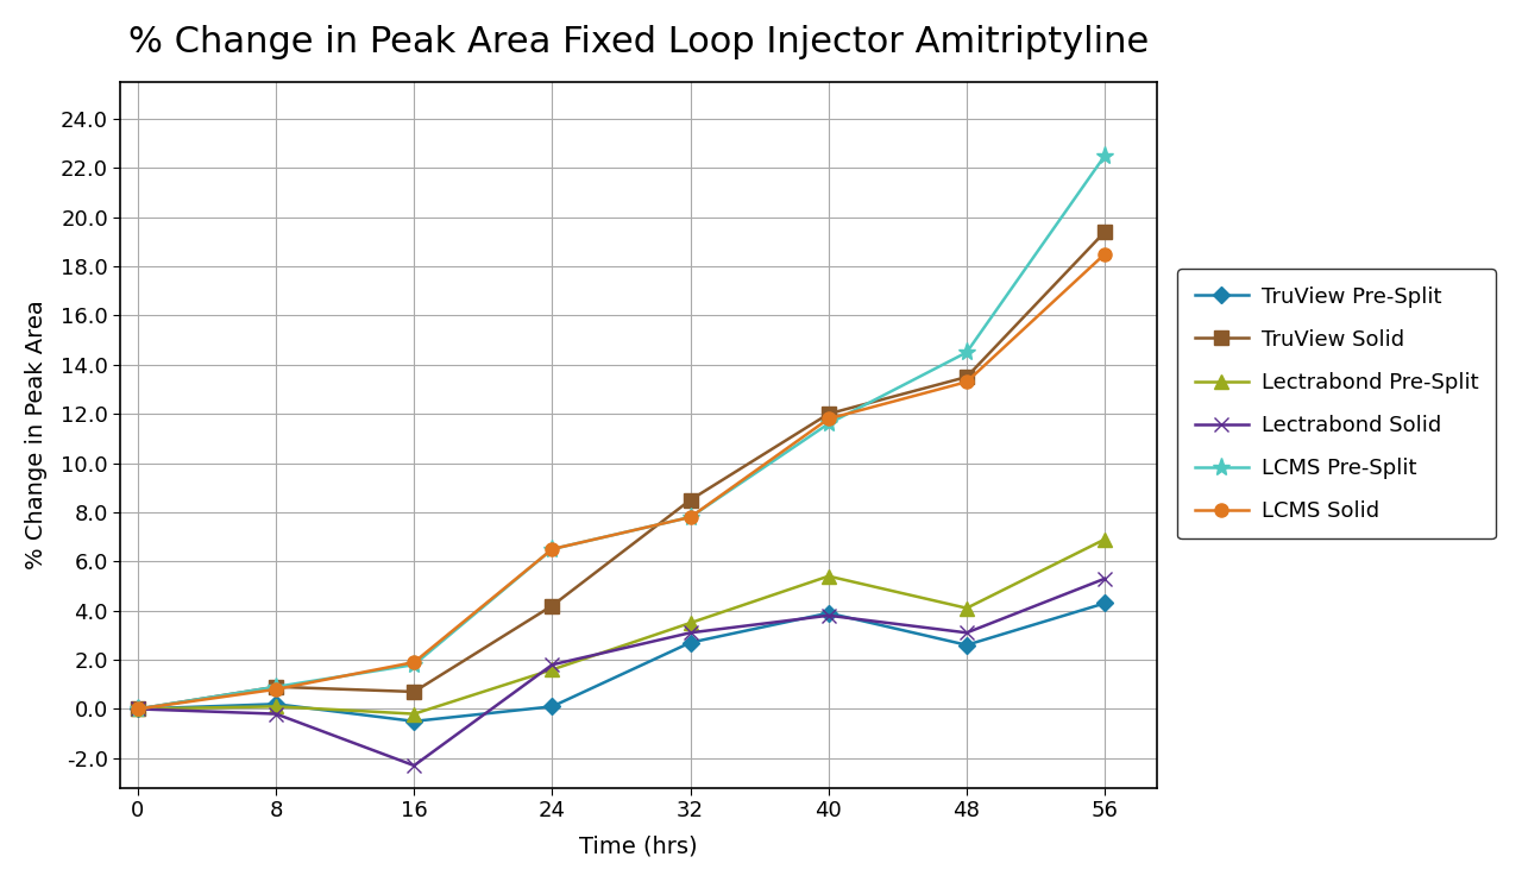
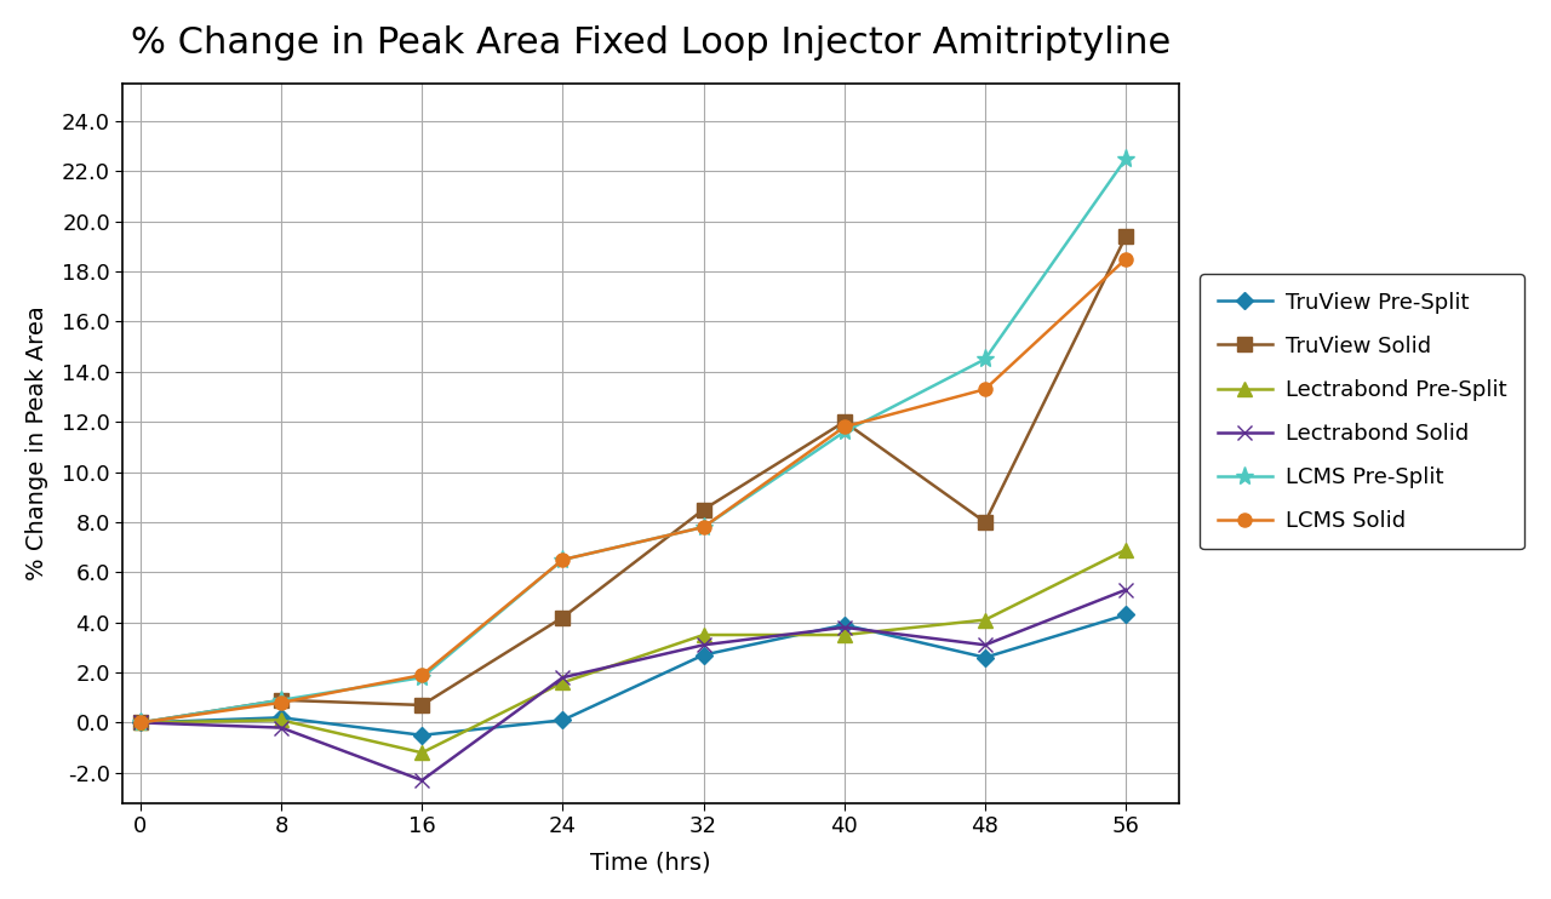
Lectrabond Pre-Split/16: -0.2 -> -1.2
Lectrabond Pre-Split/40: 5.4 -> 3.5
TruView Solid/48: 13.5 -> 8.0
